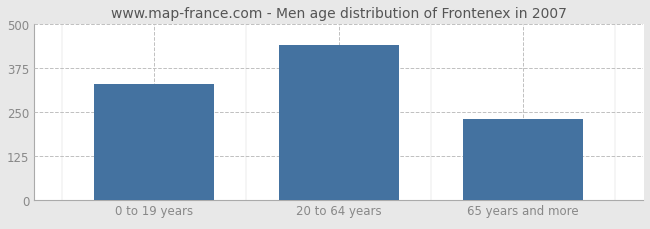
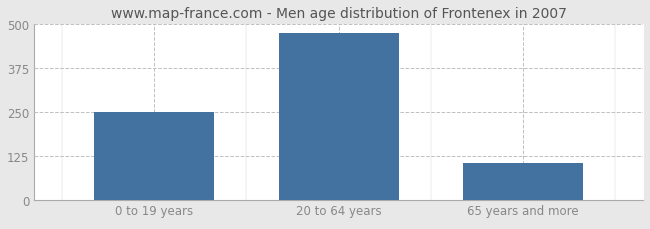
0 to 19 years: 330 -> 248
20 to 64 years: 440 -> 474
65 years and more: 230 -> 105
